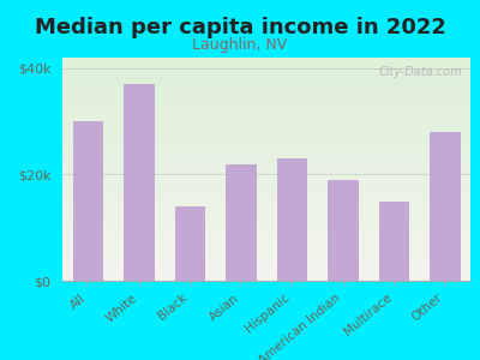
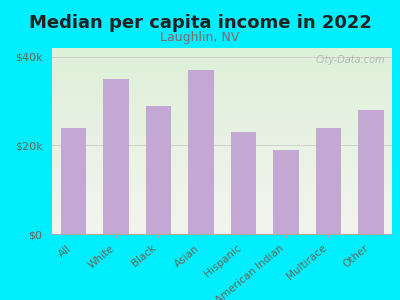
All: $30k -> $24k
White: $37k -> $35k
Black: $14k -> $29k
Asian: $22k -> $37k
Multirace: $15k -> $24k
